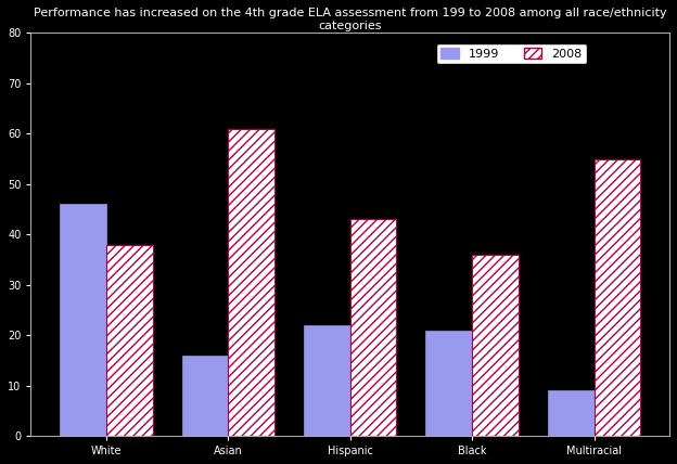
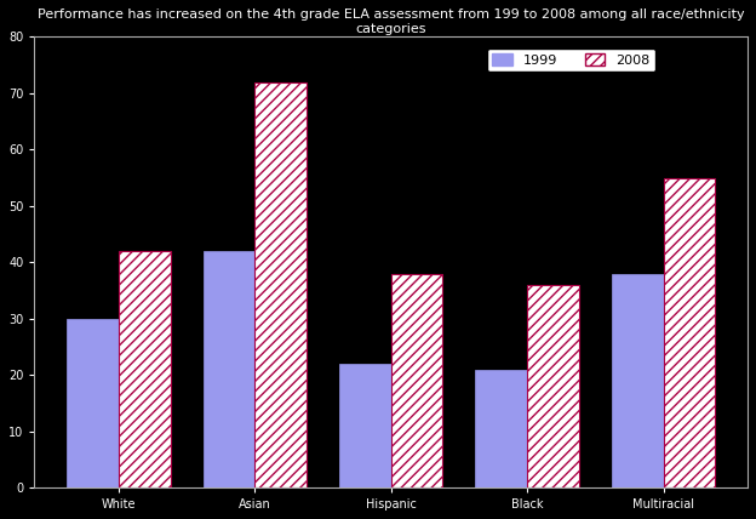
1999/White: 46 -> 30
2008/White: 38 -> 42
1999/Asian: 16 -> 42
2008/Asian: 61 -> 72
2008/Hispanic: 43 -> 38
1999/Multiracial: 9 -> 38
